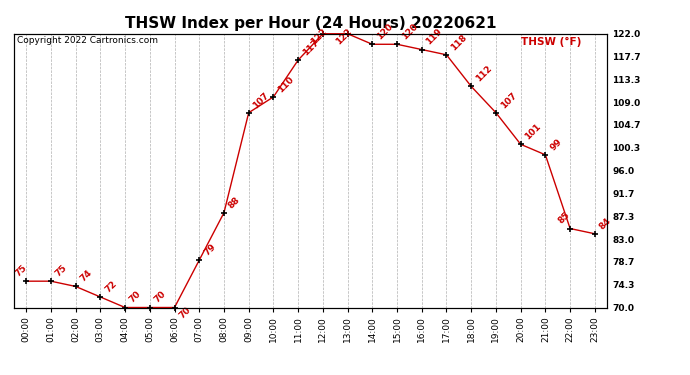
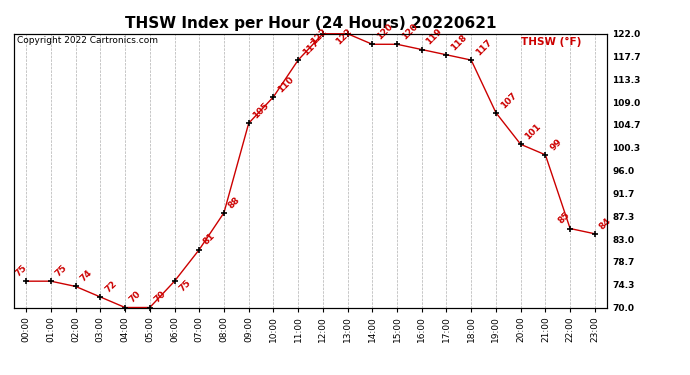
06:00: 70 -> 75
07:00: 79 -> 81
09:00: 107 -> 105
18:00: 112 -> 117
